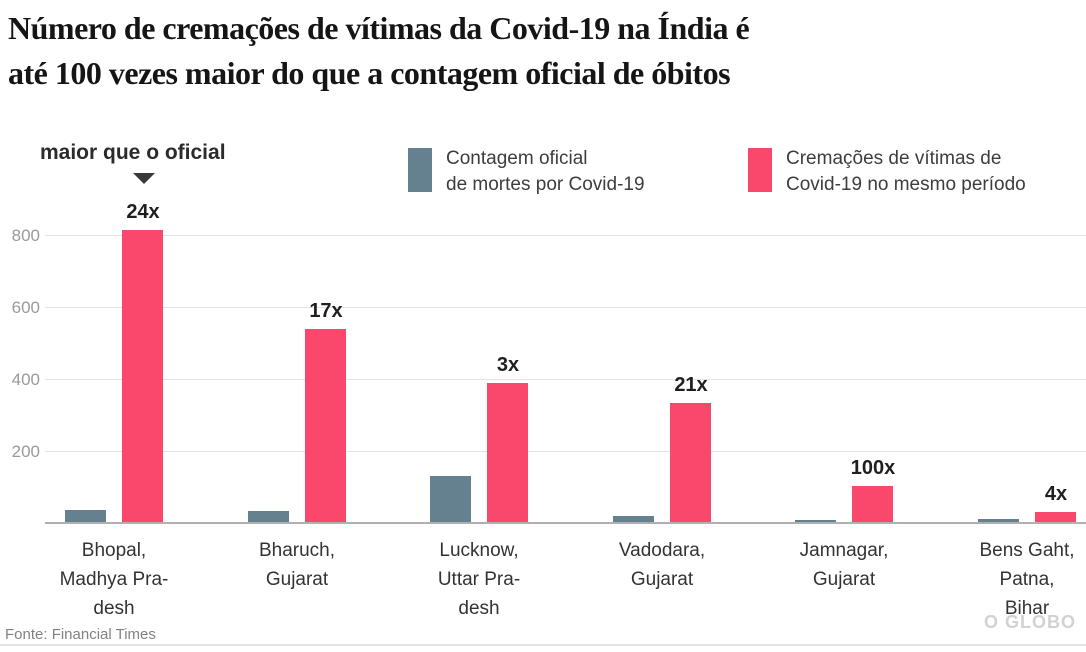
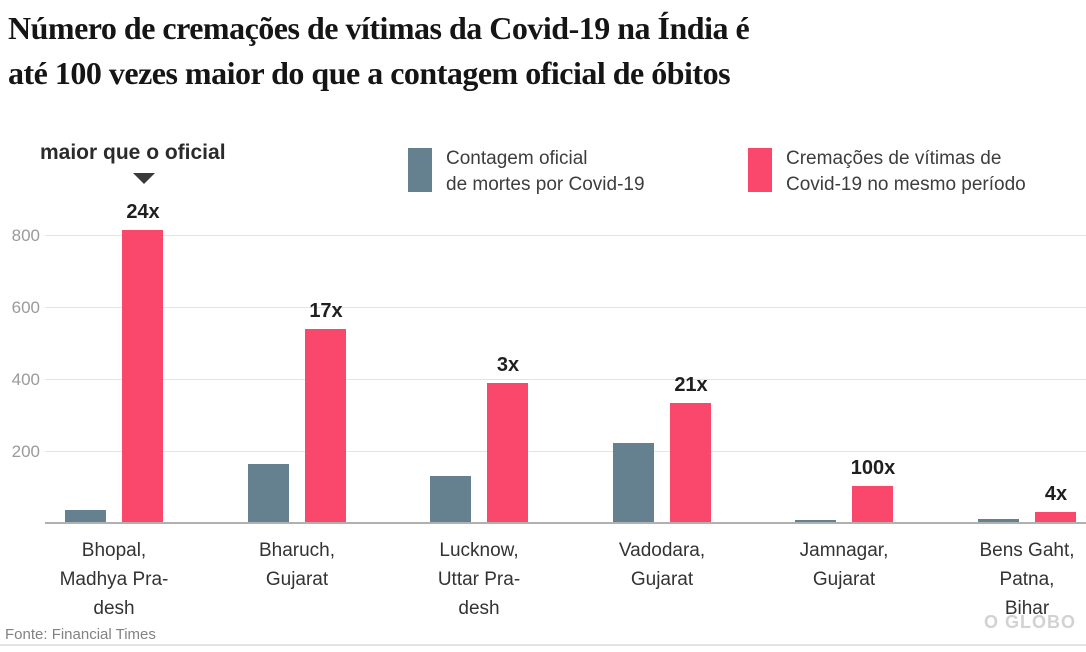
Contagem oficial de mortes por Covid-19/Bharuch, Gujarat: 30 -> 160
Contagem oficial de mortes por Covid-19/Vadodara, Gujarat: 20 -> 220
